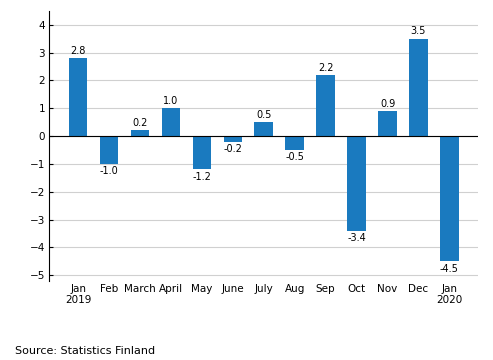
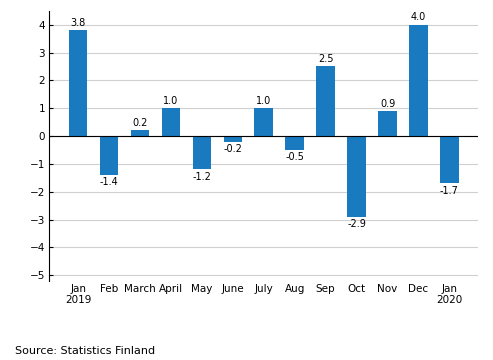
Jan 2019: 2.8 -> 3.8
Feb: -1.0 -> -1.4
July: 0.5 -> 1.0
Sep: 2.2 -> 2.5
Oct: -3.4 -> -2.9
Dec: 3.5 -> 4.0
Jan 2020: -4.5 -> -1.7
